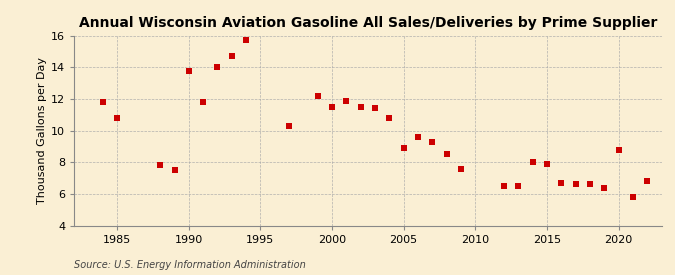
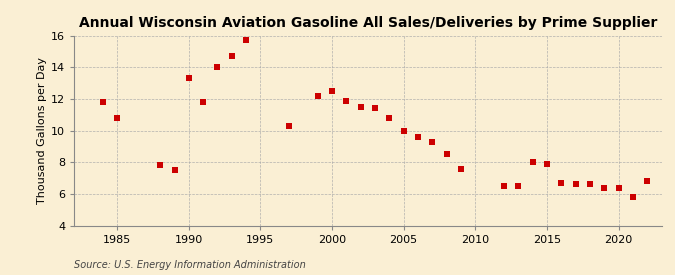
1990: 13.8 -> 13.3
2000: 11.5 -> 12.5
2005: 8.9 -> 10.0
2020: 8.8 -> 6.4
